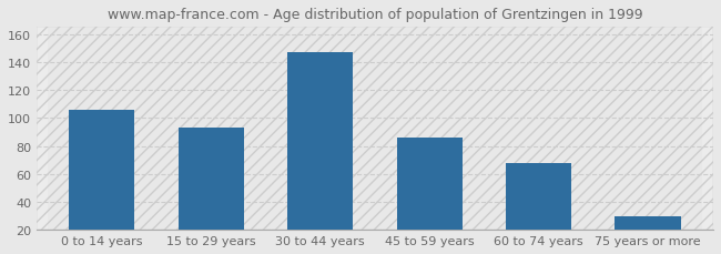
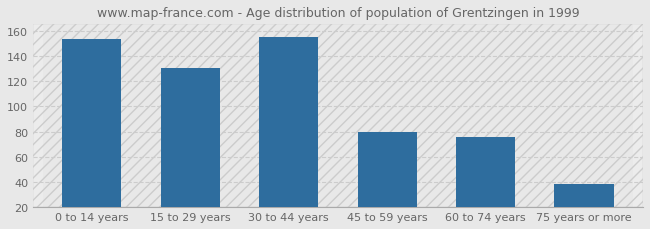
0 to 14 years: 106 -> 153
15 to 29 years: 93 -> 130
30 to 44 years: 147 -> 155
45 to 59 years: 86 -> 80
60 to 74 years: 68 -> 76
75 years or more: 30 -> 38
